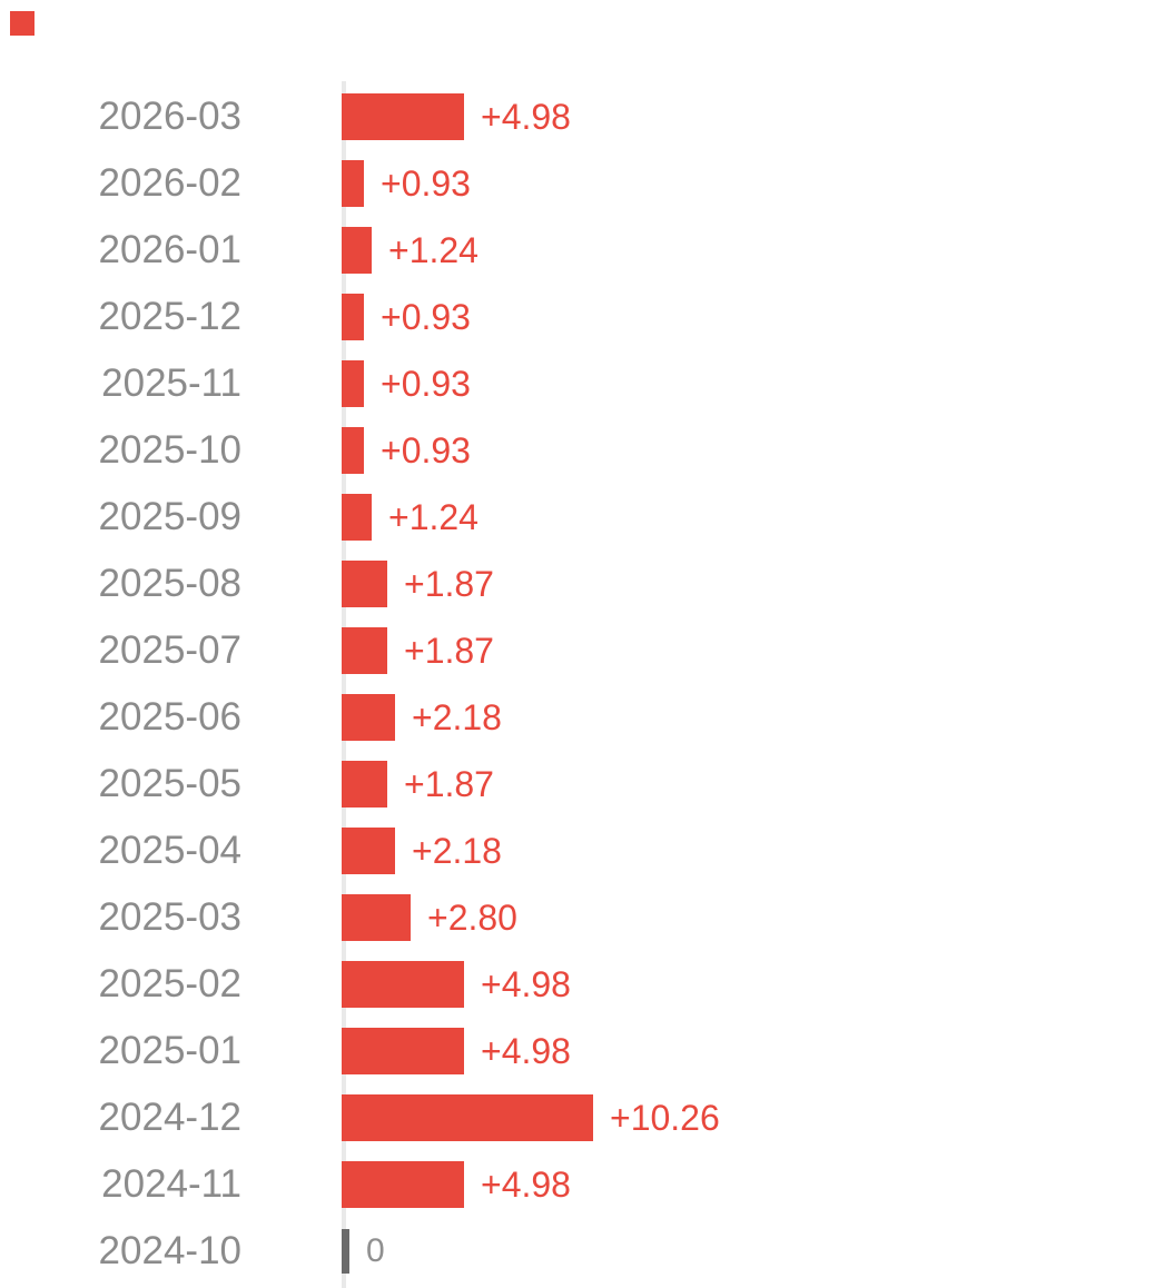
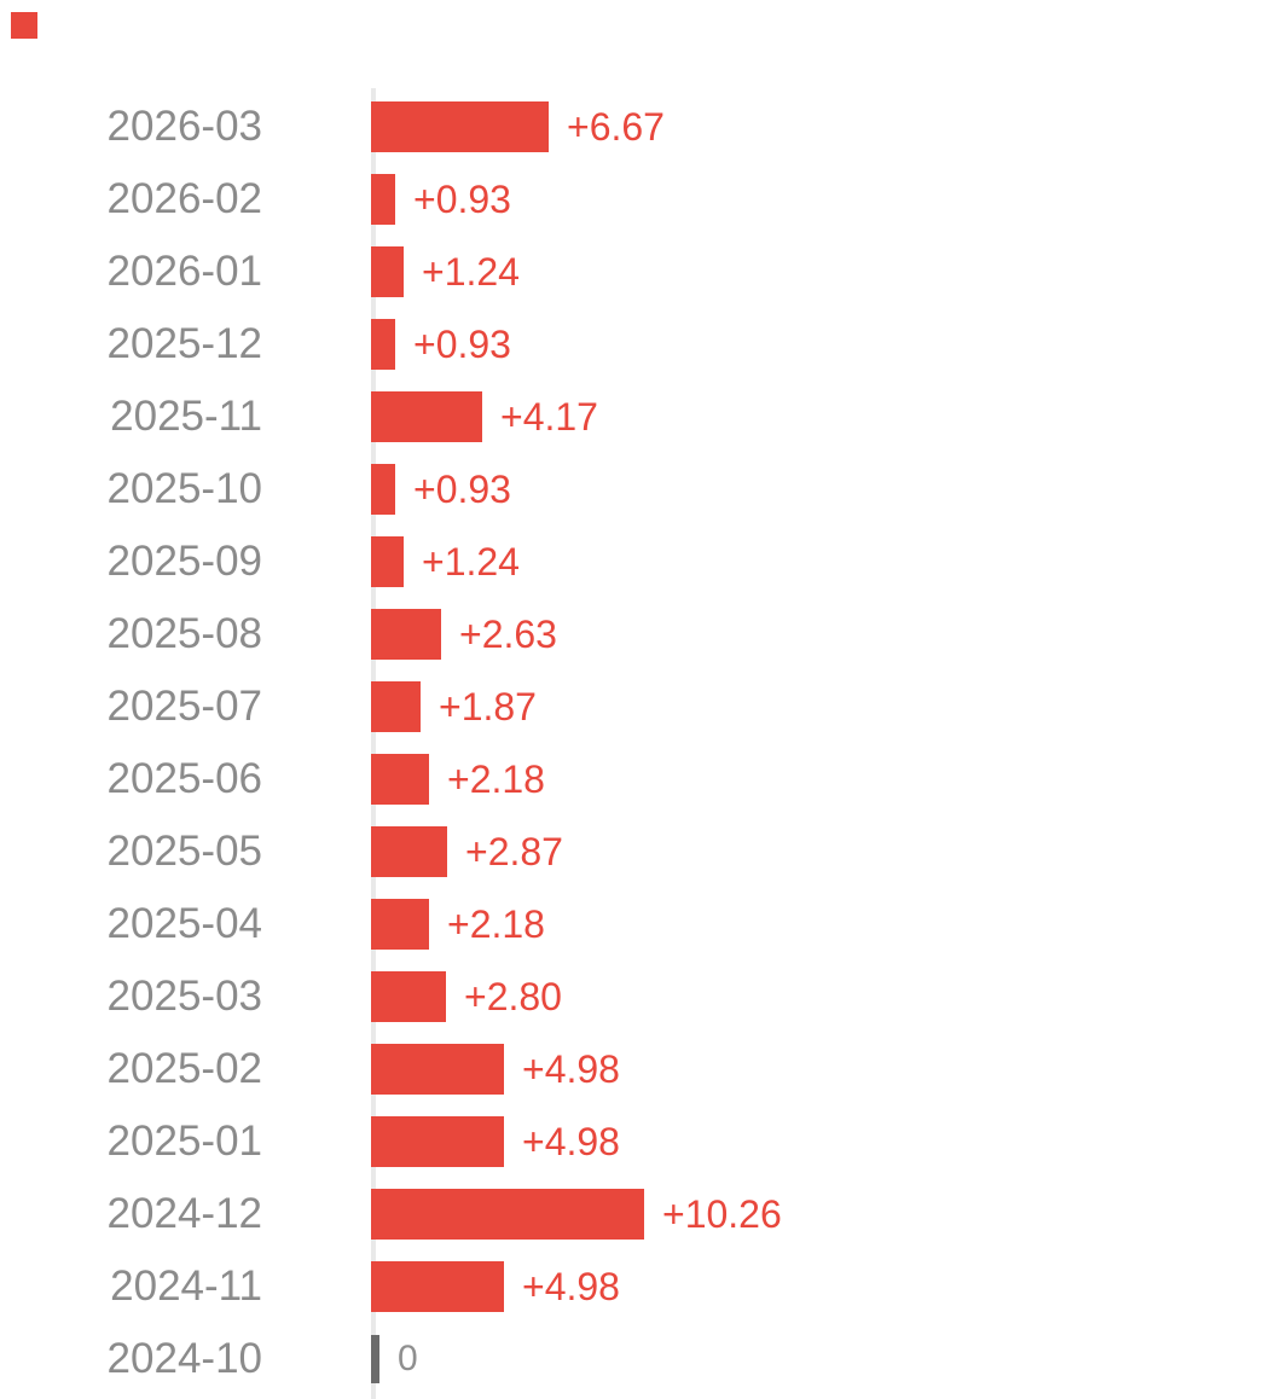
2026-03: +4.98 -> +6.67
2025-11: +0.93 -> +4.17
2025-08: +1.87 -> +2.63
2025-05: +1.87 -> +2.87
